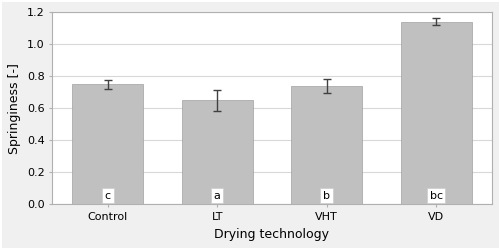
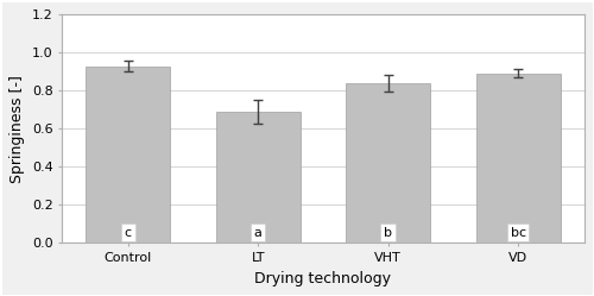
Control: 0.75 -> 0.93
LT: 0.65 -> 0.69
VHT: 0.74 -> 0.84
VD: 1.14 -> 0.89
